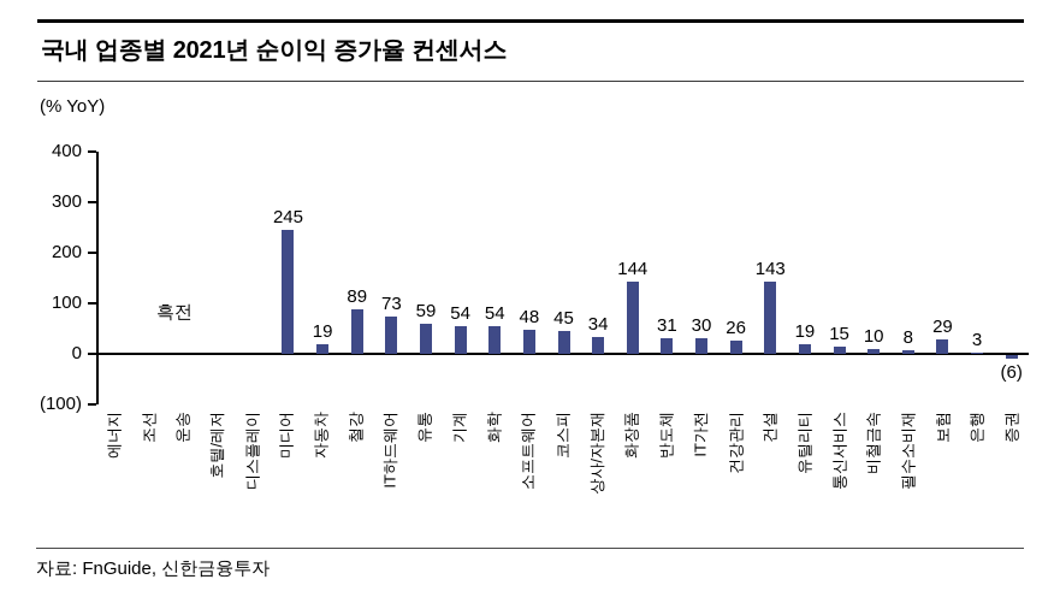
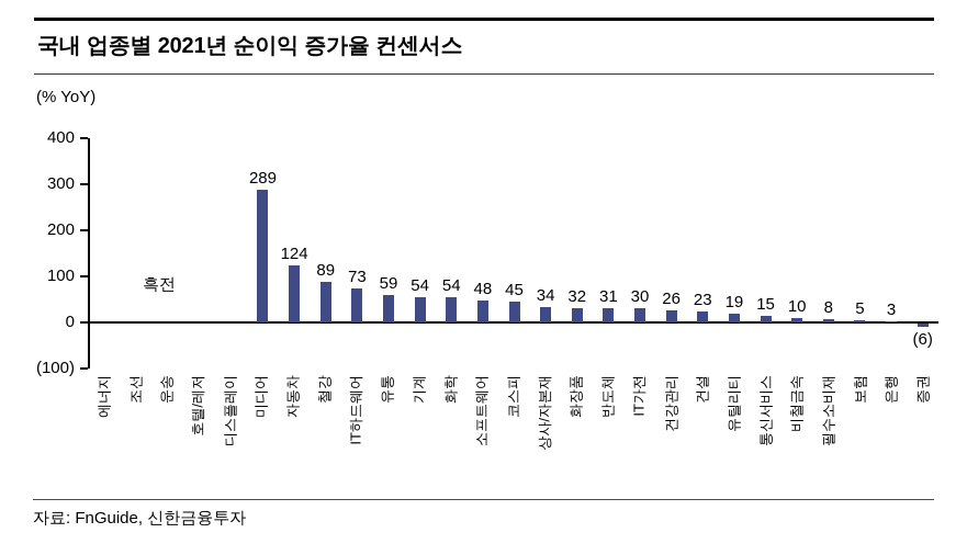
미디어: 245 -> 289
자동차: 19 -> 124
화장품: 144 -> 32
건설: 143 -> 23
보험: 29 -> 5
